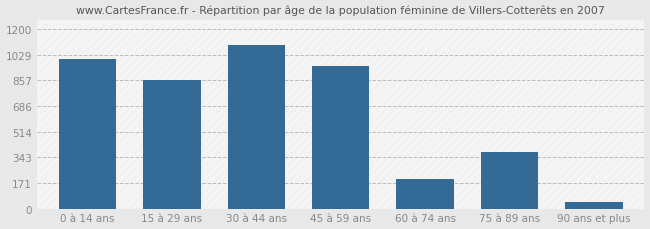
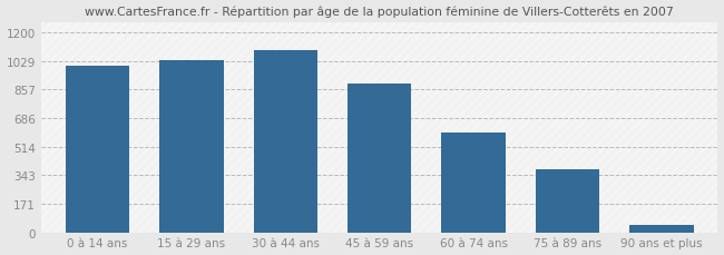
15 à 29 ans: 860 -> 1030
45 à 59 ans: 950 -> 890
60 à 74 ans: 200 -> 600
